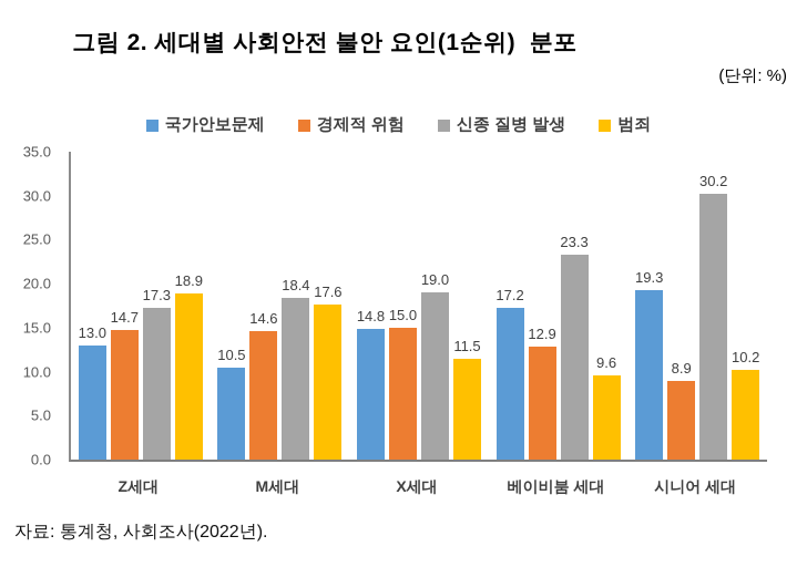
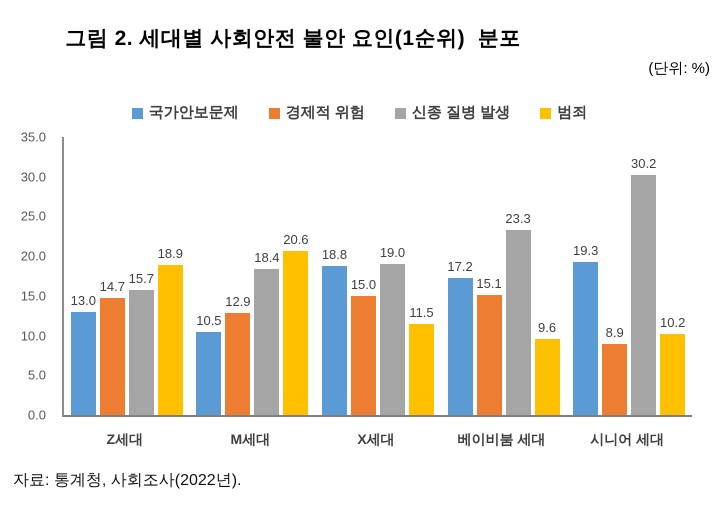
신종 질병 발생/Z세대: 17.3 -> 15.7
경제적 위험/M세대: 14.6 -> 12.9
범죄/M세대: 17.6 -> 20.6
국가안보문제/X세대: 14.8 -> 18.8
경제적 위험/베이비붐 세대: 12.9 -> 15.1
